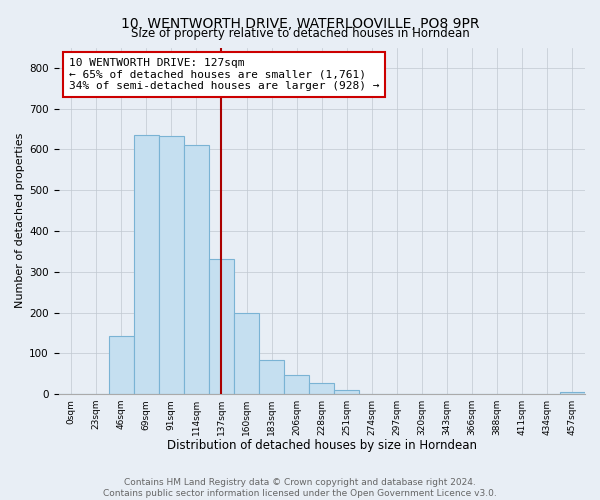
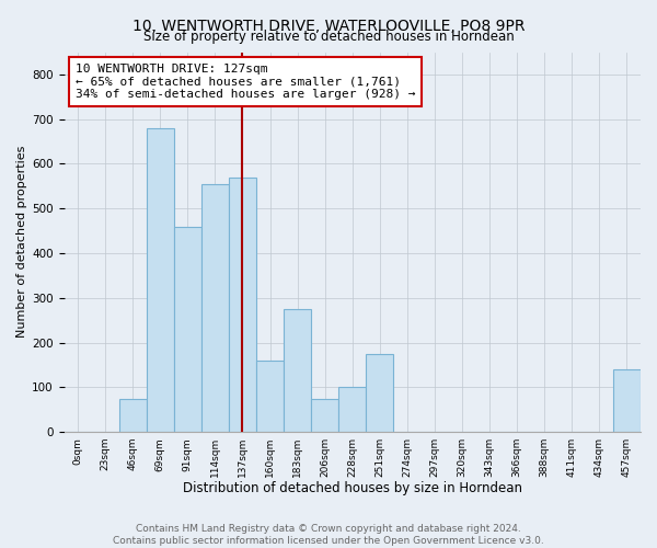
46sqm: 142 -> 75
69sqm: 635 -> 680
91sqm: 632 -> 460
114sqm: 610 -> 555
137sqm: 332 -> 570
160sqm: 200 -> 160
183sqm: 84 -> 275
206sqm: 46 -> 75
228sqm: 26 -> 100
251sqm: 11 -> 175
457sqm: 4 -> 140
